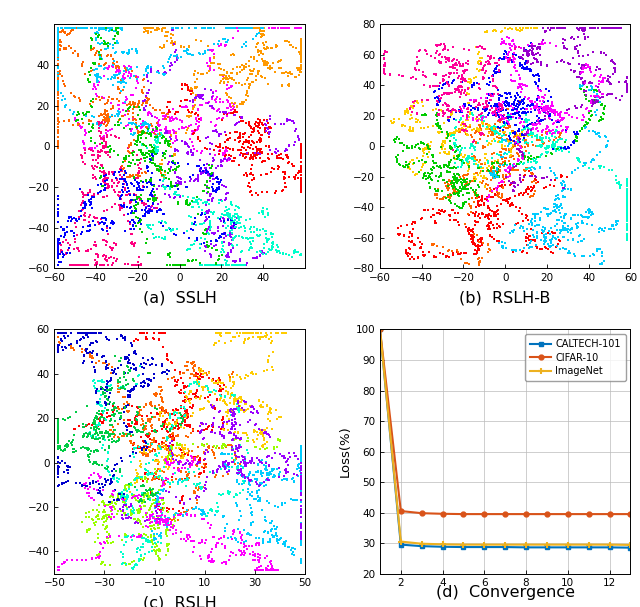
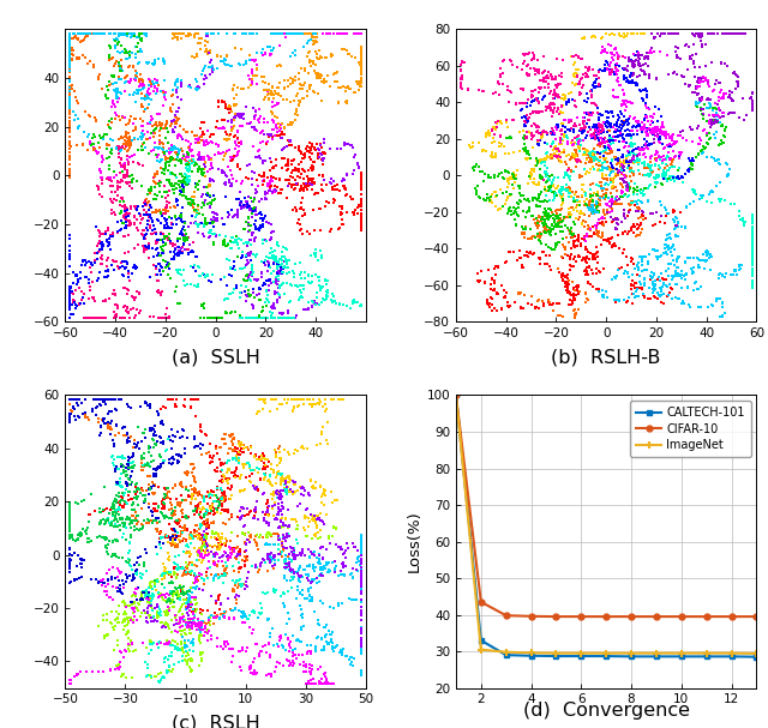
CALTECH-101/2: 29.5 -> 33.0
CIFAR-10/2: 40.5 -> 43.5
